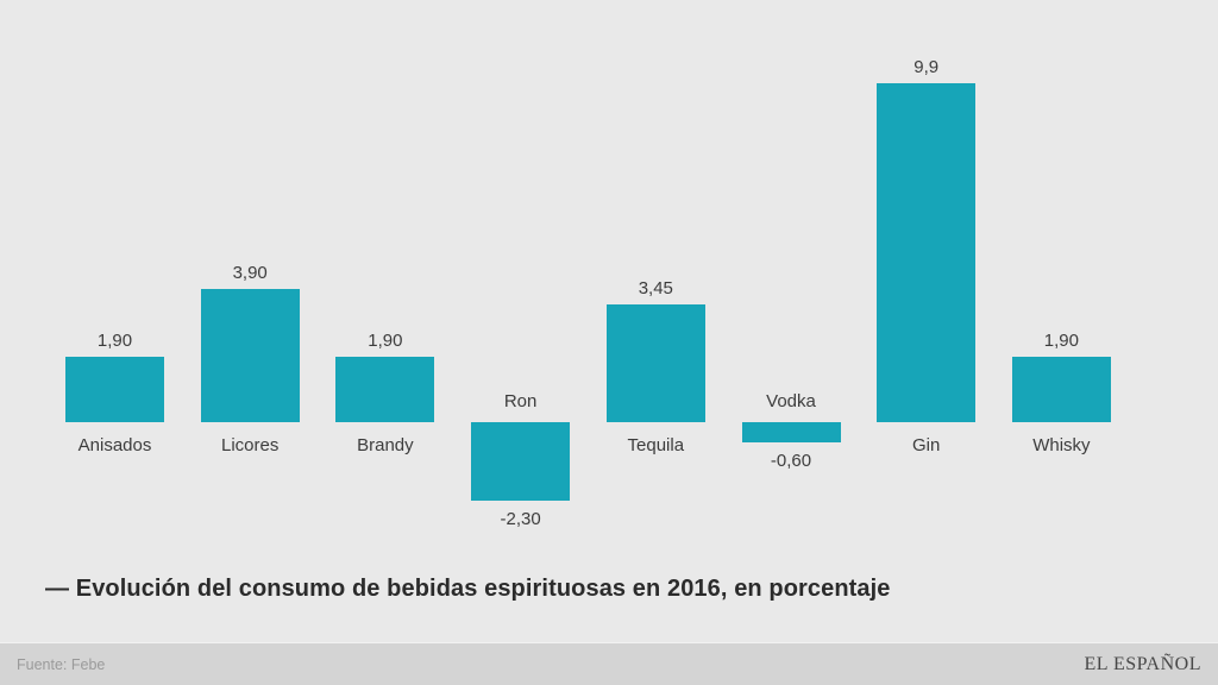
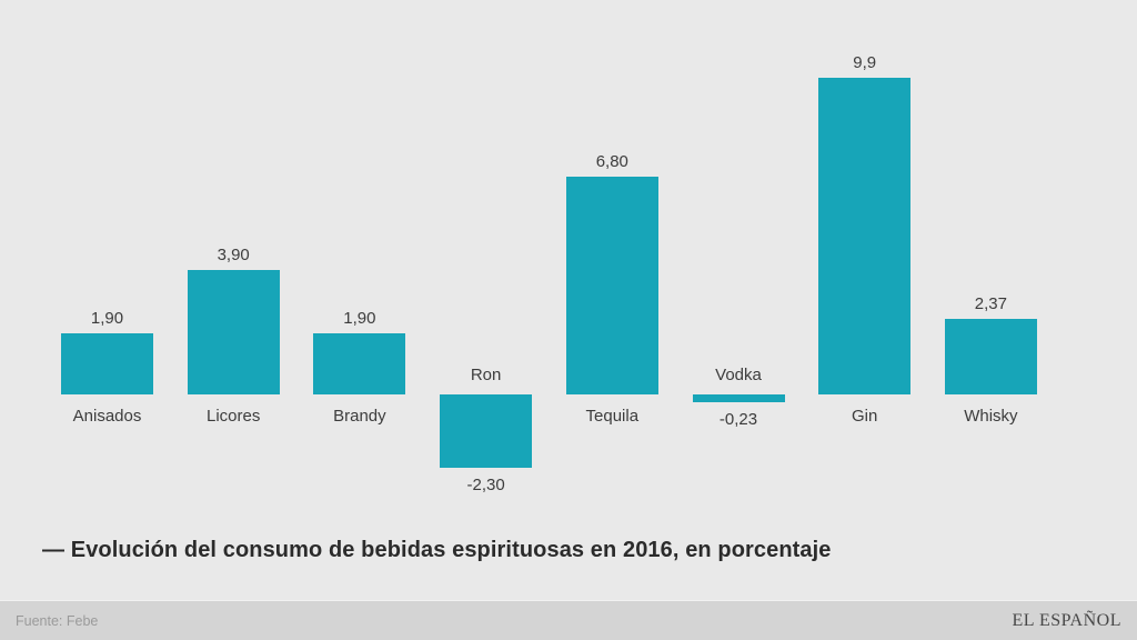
Tequila: 3,45 -> 6,80
Vodka: -0,60 -> -0,23
Whisky: 1,90 -> 2,37
